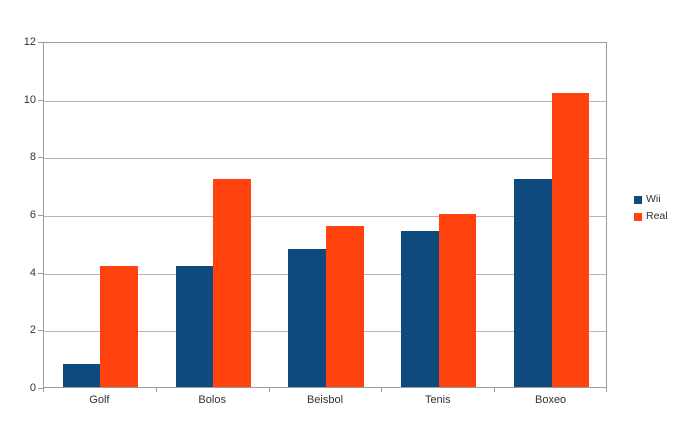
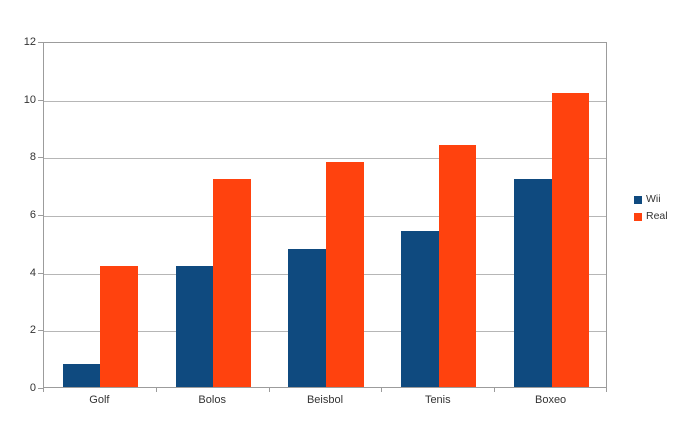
Real/Beisbol: 5.6 -> 7.8
Real/Tenis: 6.0 -> 8.4
